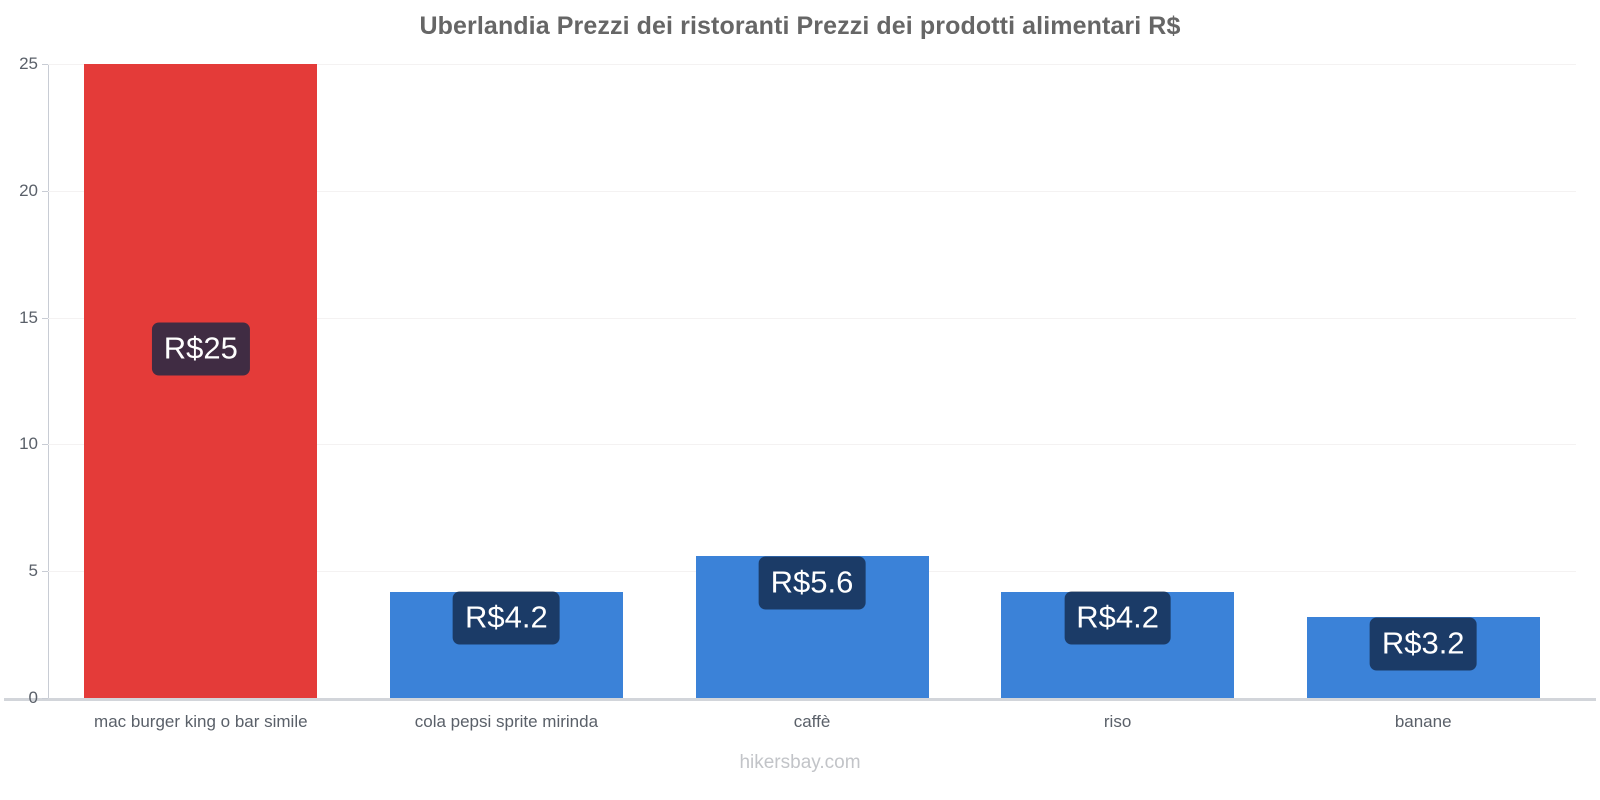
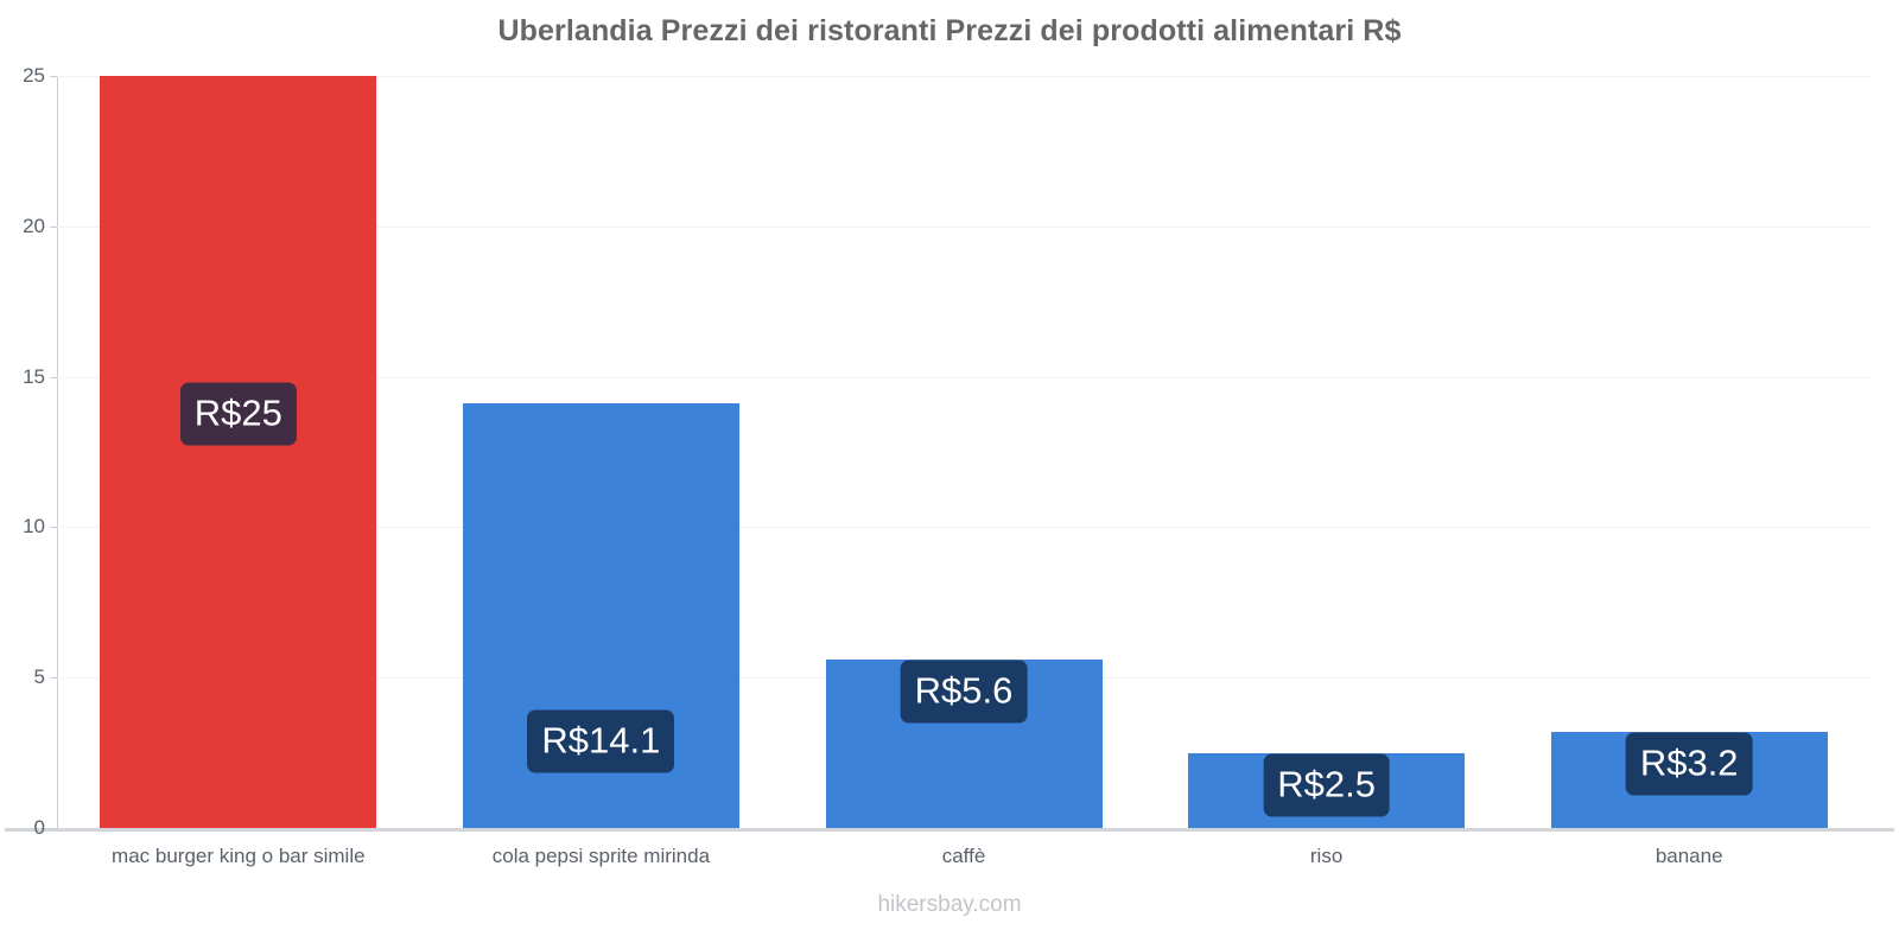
cola pepsi sprite mirinda: 4.2 -> 14.1
riso: 4.2 -> 2.5
